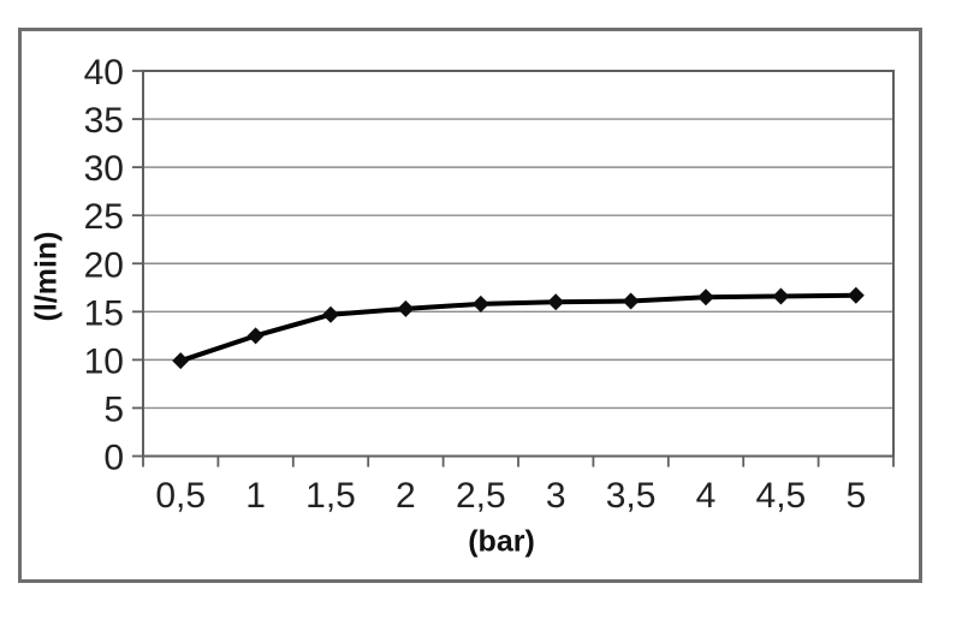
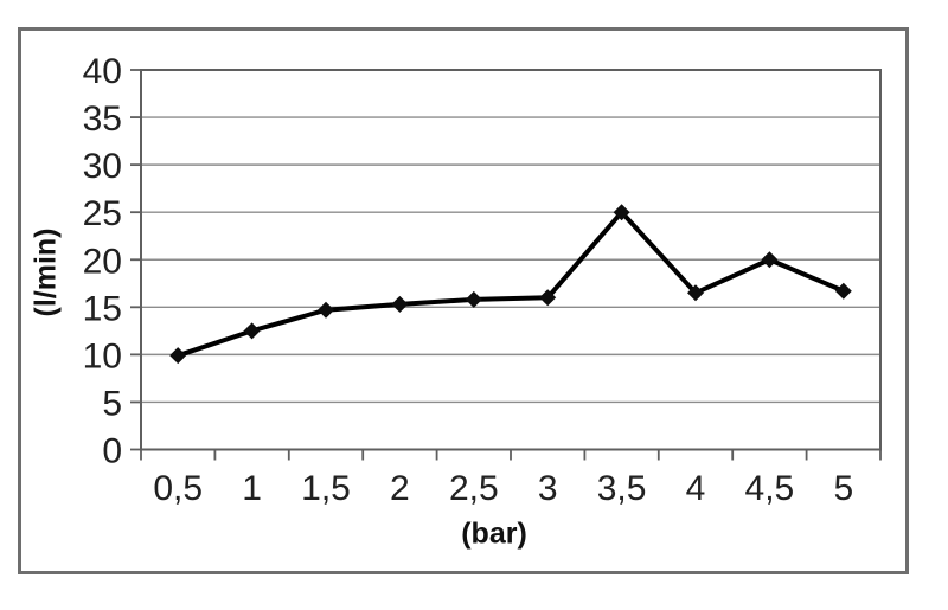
3,5: 16 -> 25
4,5: 17 -> 20
